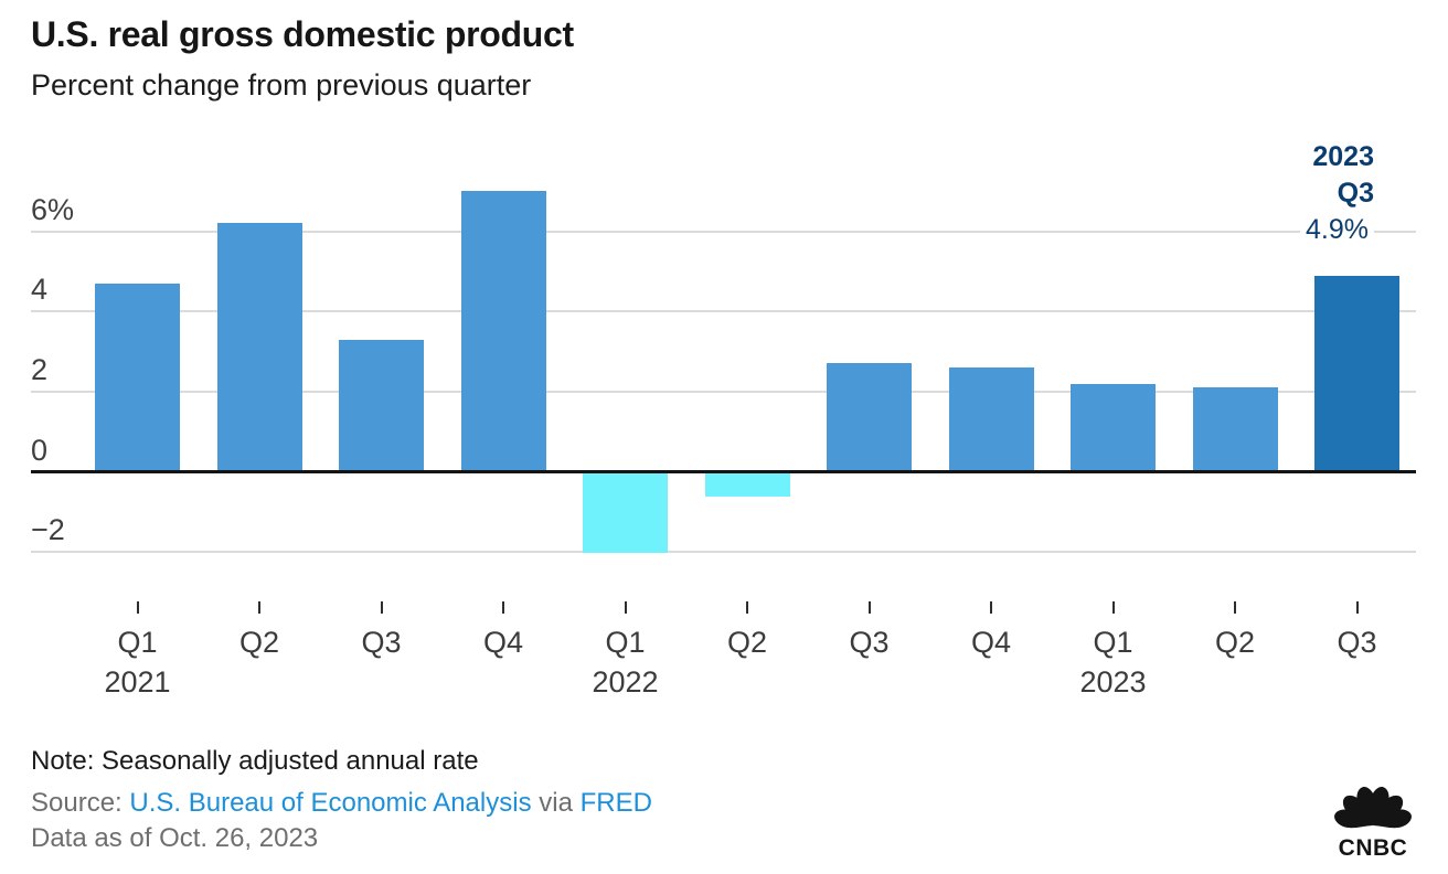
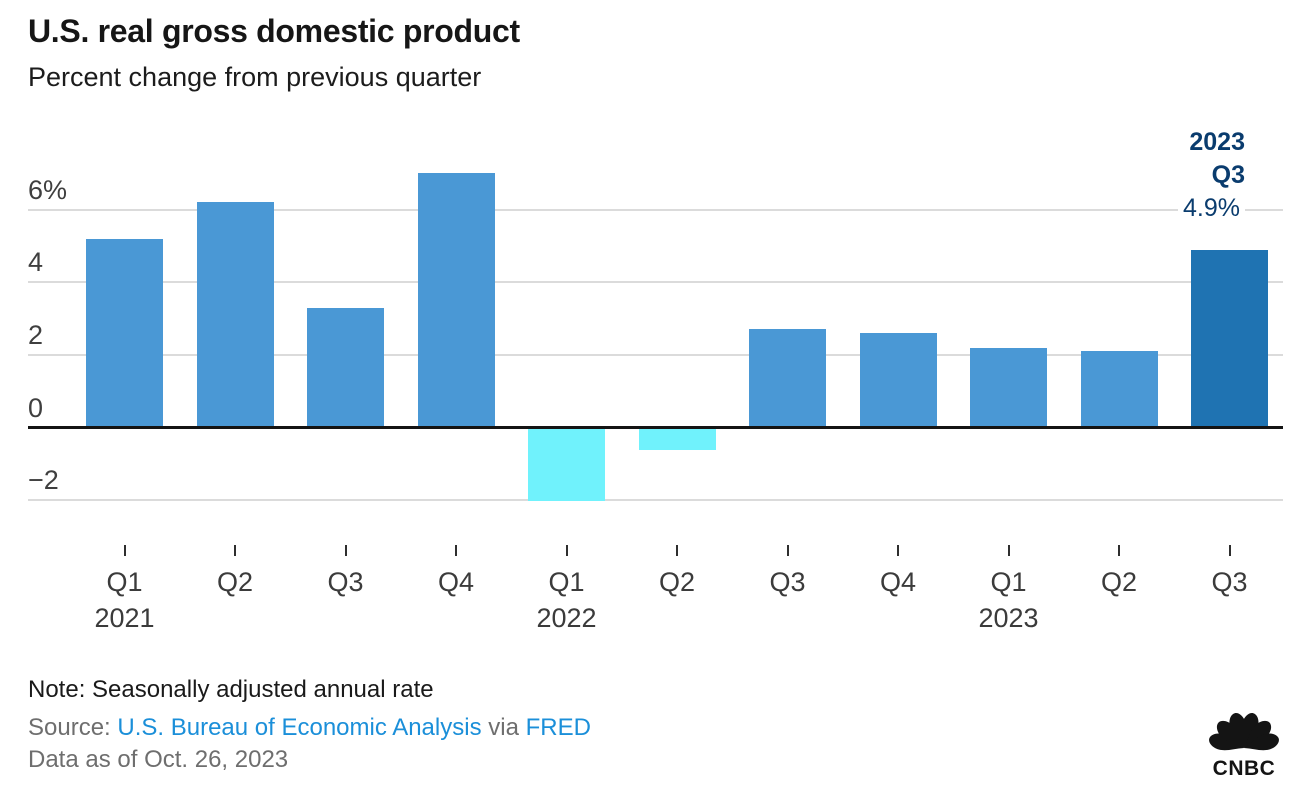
Q1 2021: 4.7% -> 5.2%
